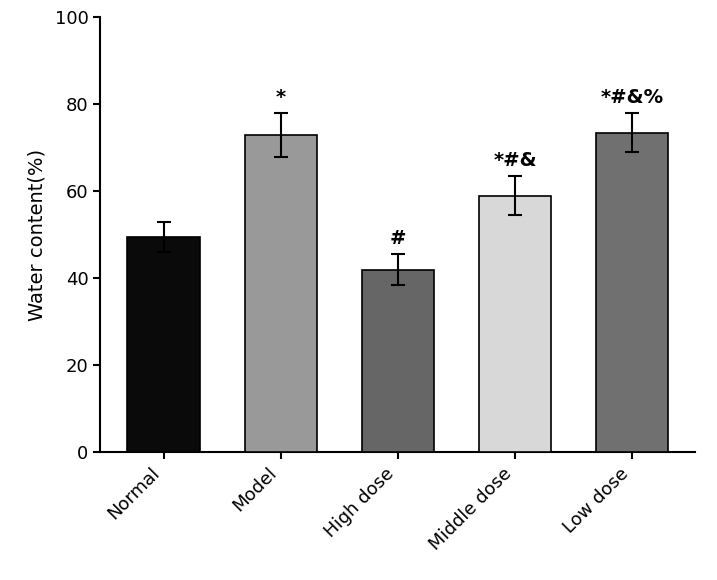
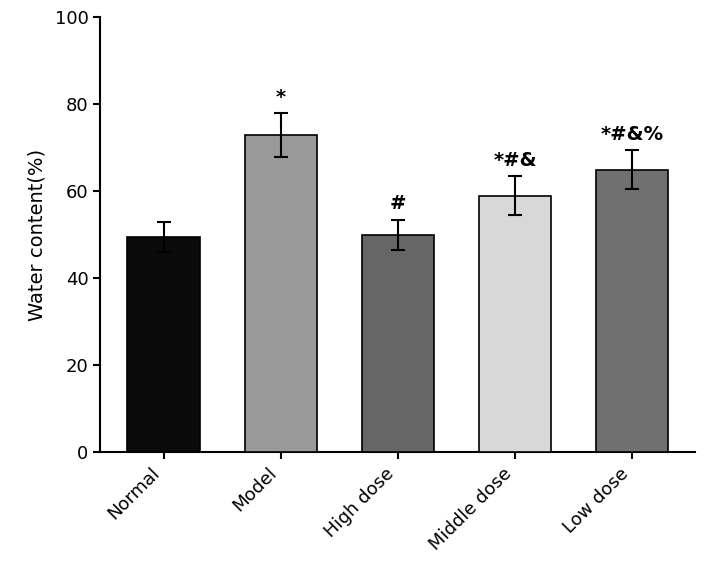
High dose: 42.0 -> 50.0
Low dose: 73.5 -> 65.0
